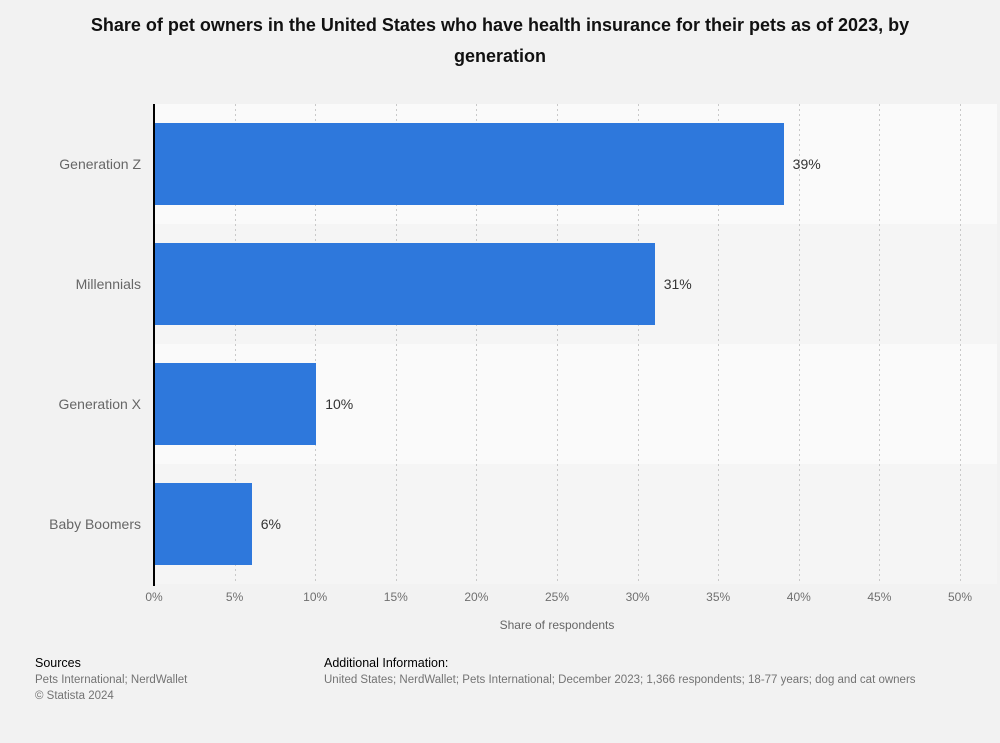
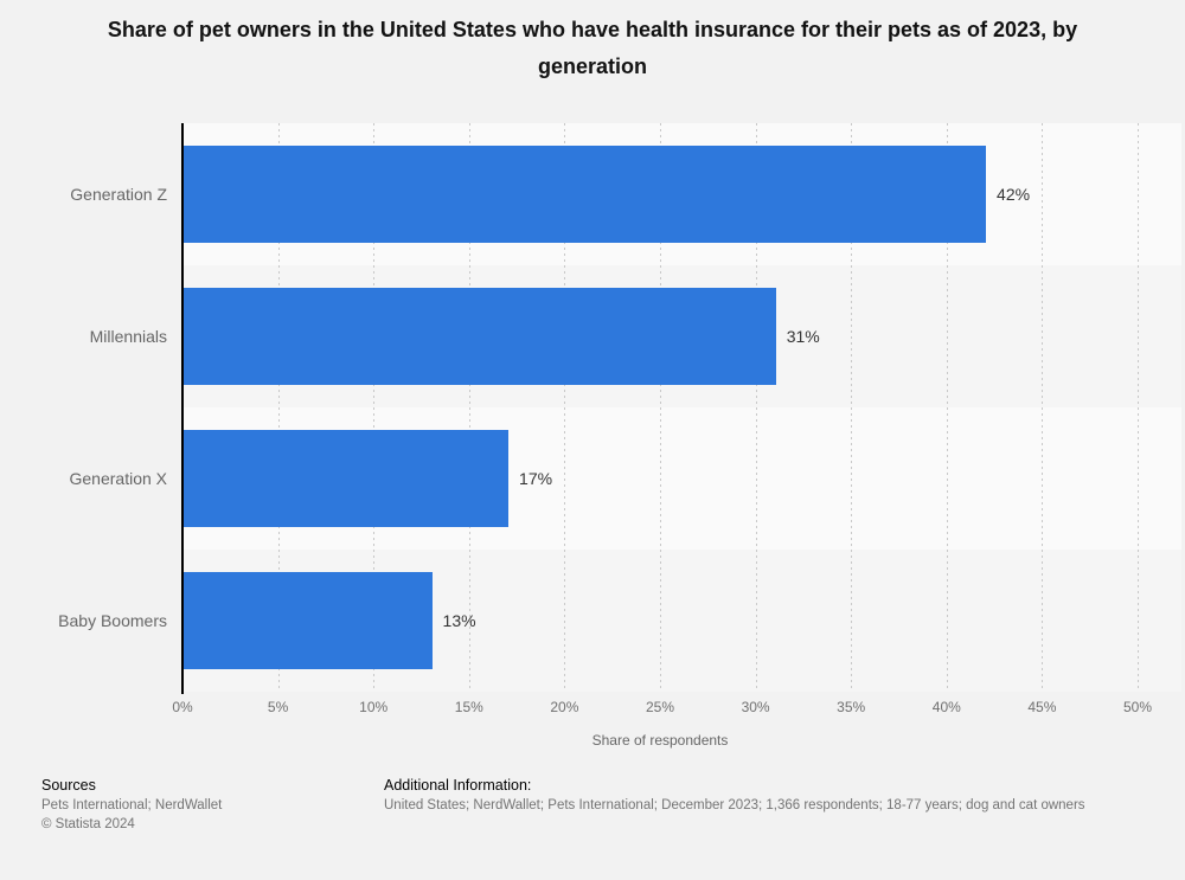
Generation Z: 39% -> 42%
Generation X: 10% -> 17%
Baby Boomers: 6% -> 13%
